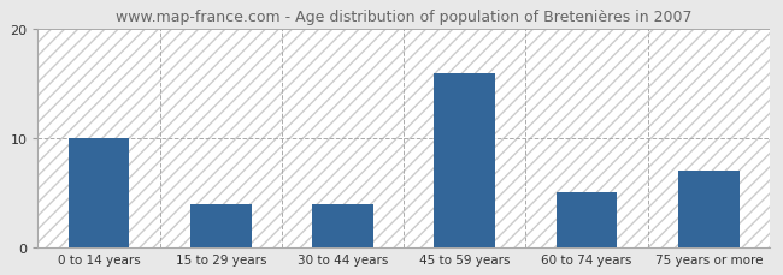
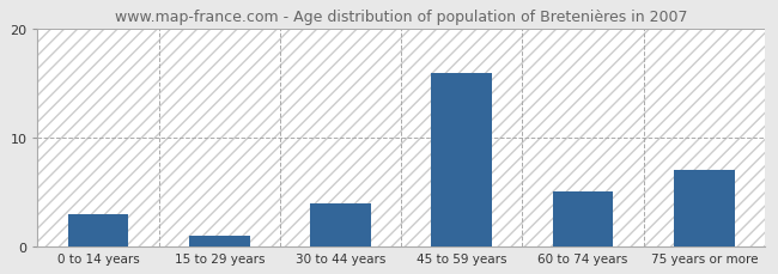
0 to 14 years: 10 -> 3
15 to 29 years: 4 -> 1
